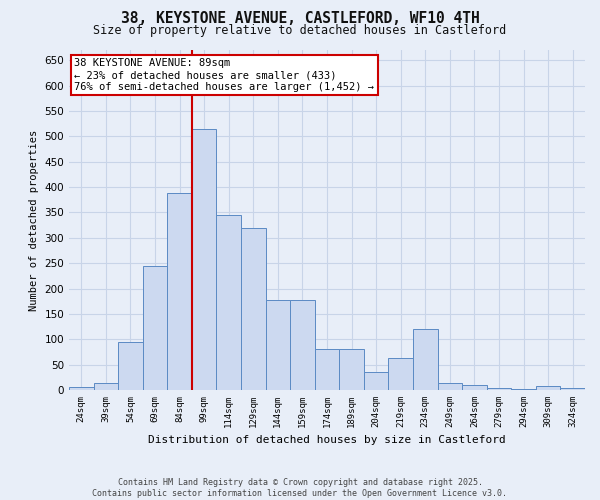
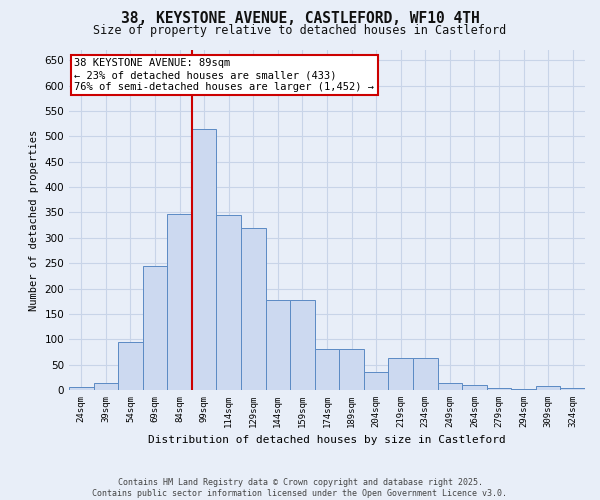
84sqm: 388 -> 347
234sqm: 120 -> 63
